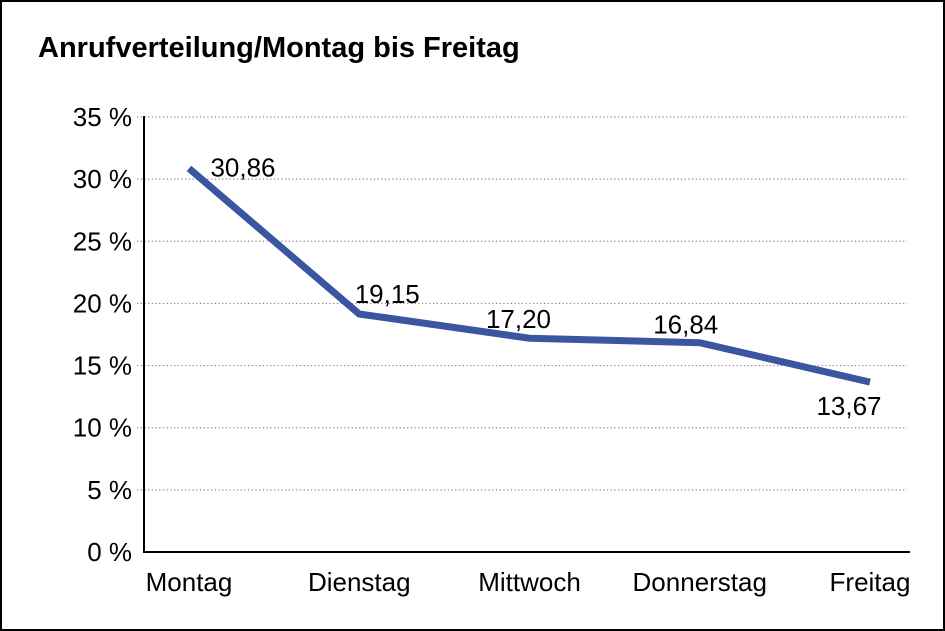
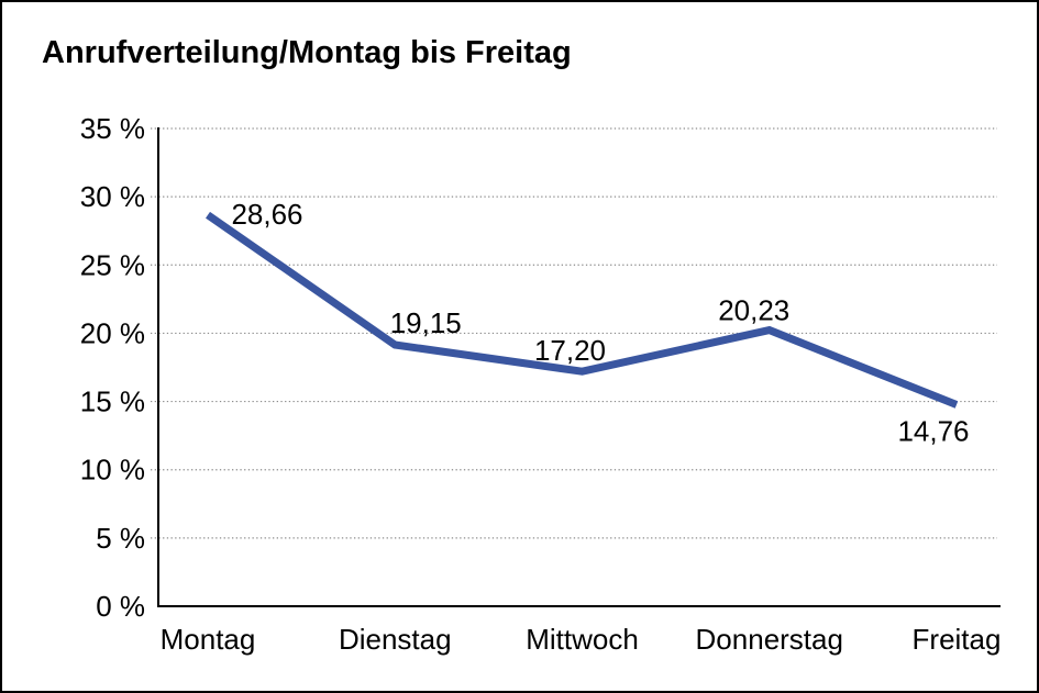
Montag: 30,86 -> 28,66
Donnerstag: 16,84 -> 20,23
Freitag: 13,67 -> 14,76
